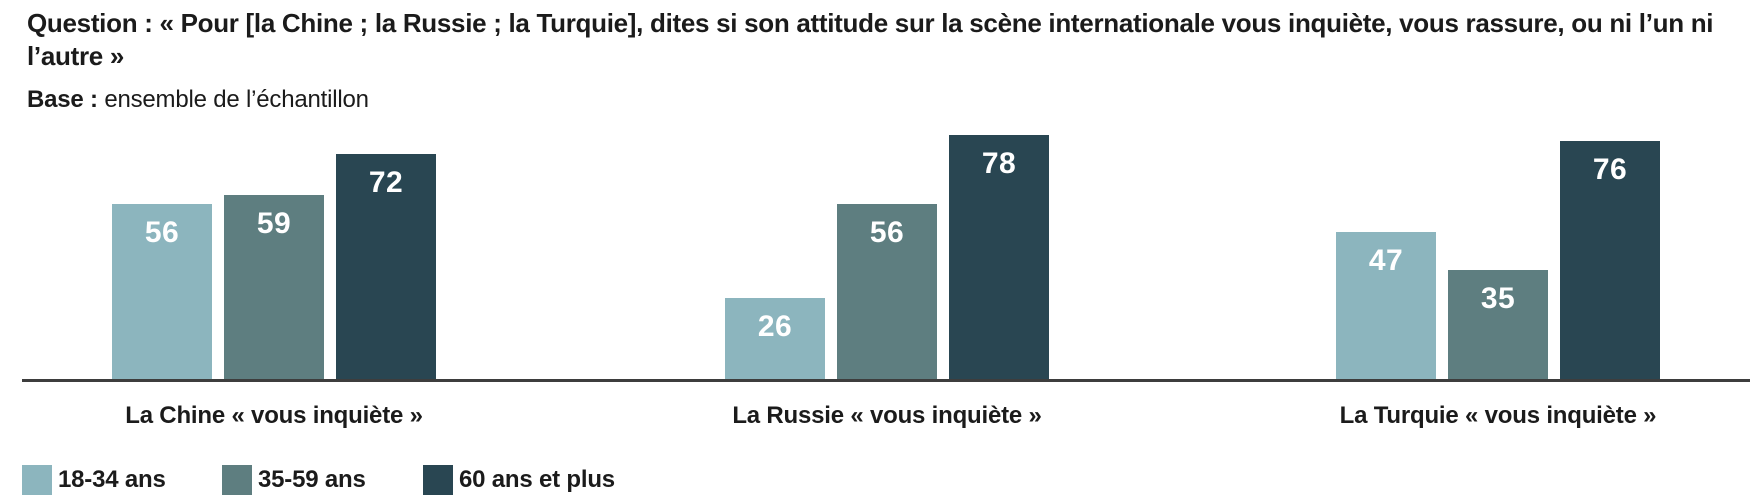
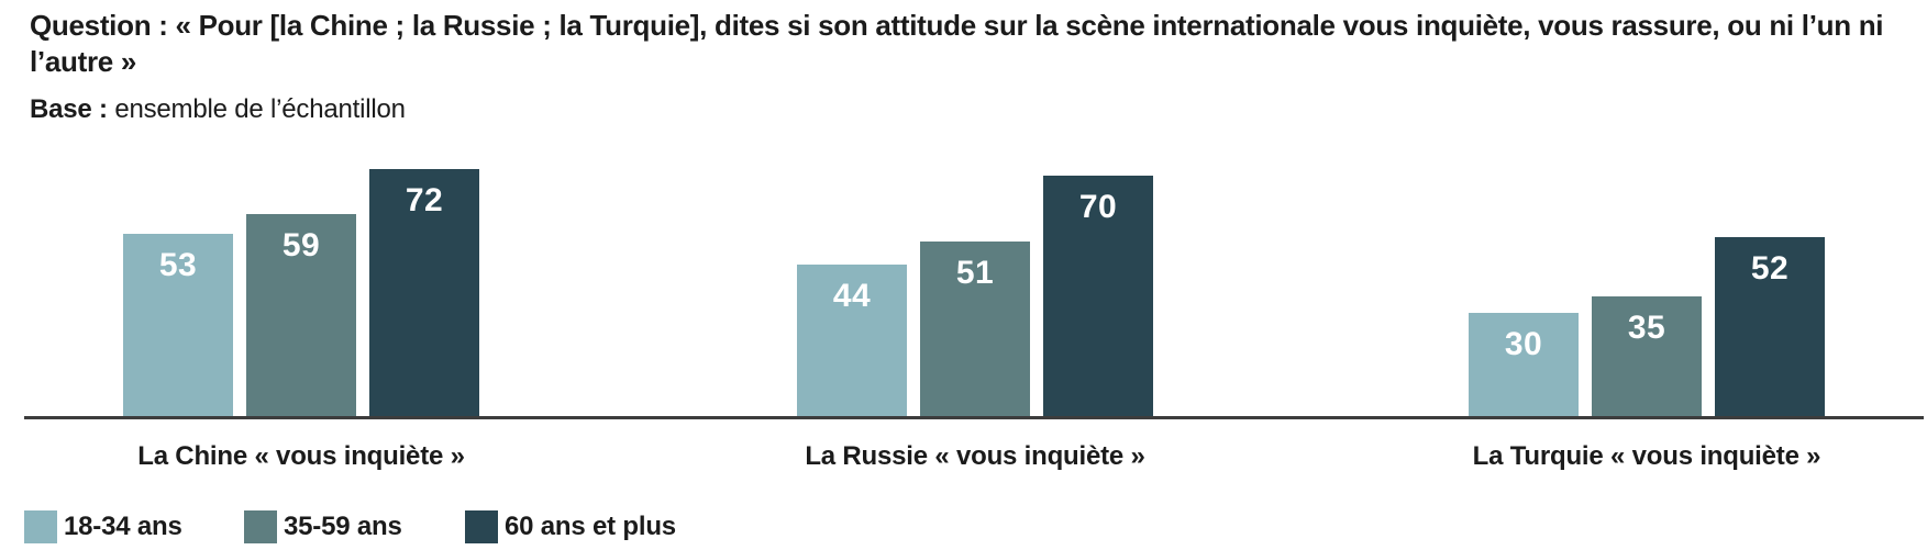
18-34 ans/La Chine « vous inquiète »: 56 -> 53
18-34 ans/La Russie « vous inquiète »: 26 -> 44
35-59 ans/La Russie « vous inquiète »: 56 -> 51
60 ans et plus/La Russie « vous inquiète »: 78 -> 70
18-34 ans/La Turquie « vous inquiète »: 47 -> 30
60 ans et plus/La Turquie « vous inquiète »: 76 -> 52
